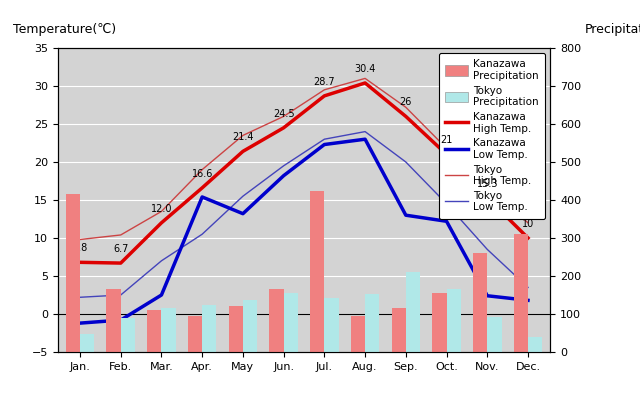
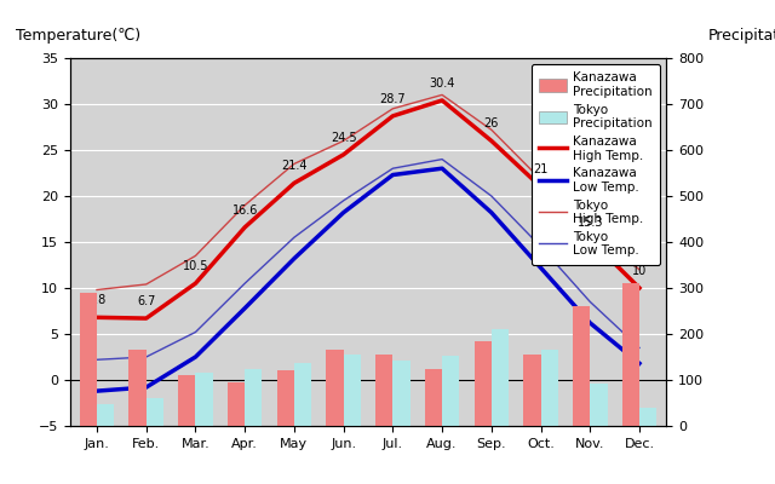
Kanazawa Precipitation/Jan.: 415 -> 290
Tokyo Precipitation/Feb.: 90 -> 60
Kanazawa High Temp./Mar.: 12.0 -> 10.5
Tokyo Low Temp./Mar.: 7.0 -> 5.2
Kanazawa Low Temp./Apr.: 15.4 -> 7.8
Kanazawa Precipitation/Jul.: 425 -> 155
Kanazawa Precipitation/Aug.: 95 -> 125
Kanazawa Precipitation/Sep.: 115 -> 185
Kanazawa Low Temp./Sep.: 13.0 -> 18.2
Kanazawa Low Temp./Nov.: 2.4 -> 6.2
